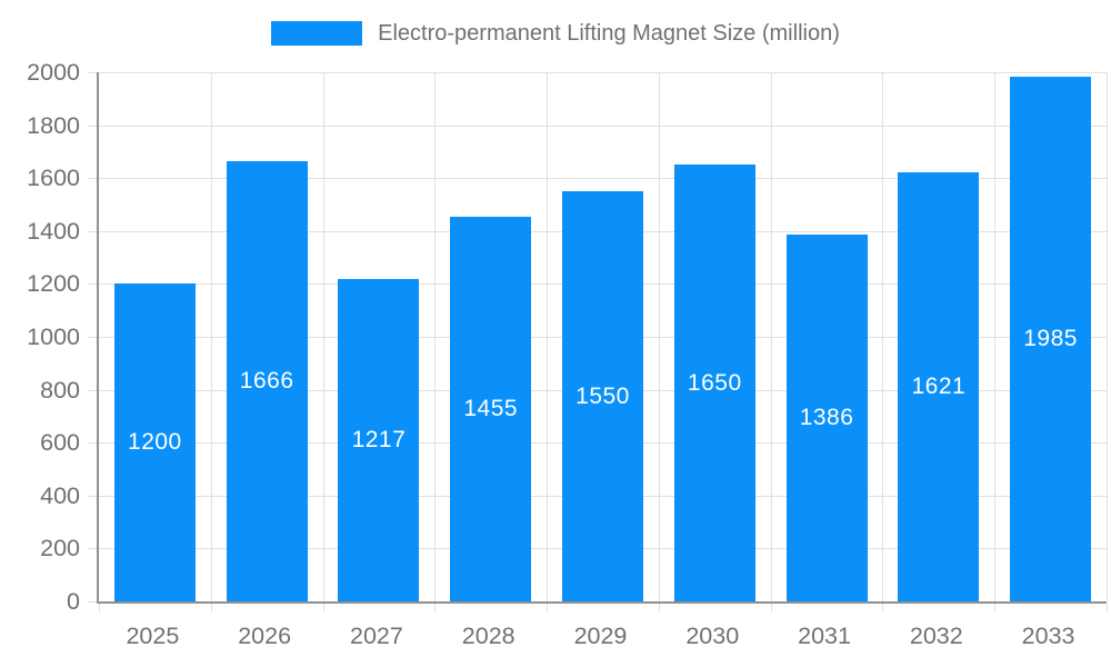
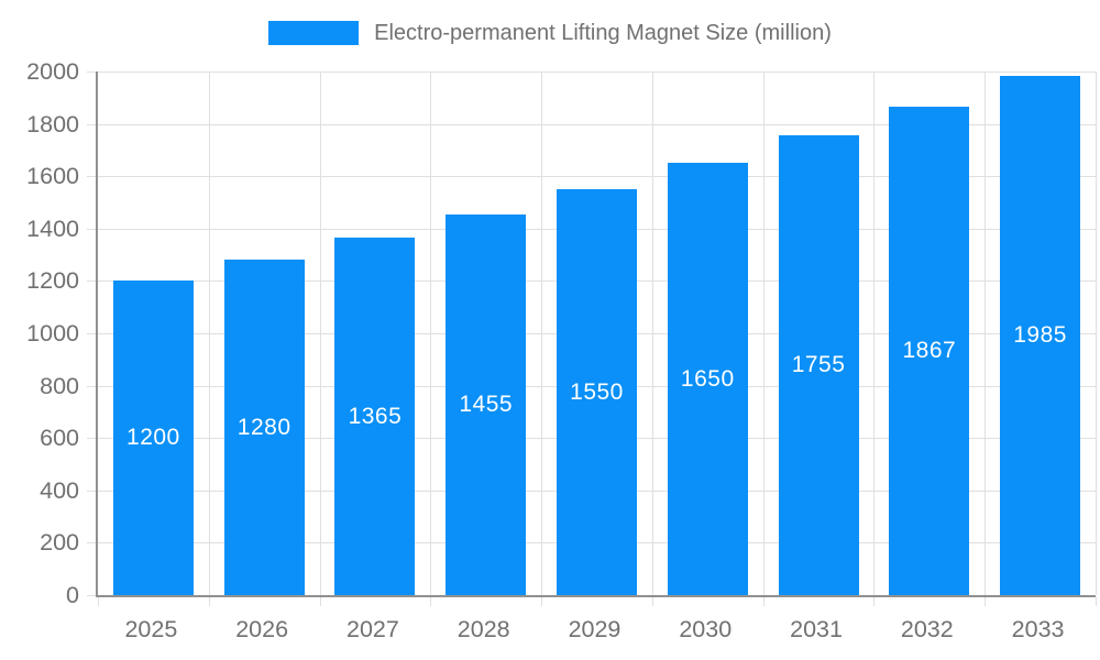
2026: 1666 -> 1280
2027: 1217 -> 1365
2031: 1386 -> 1755
2032: 1621 -> 1867
